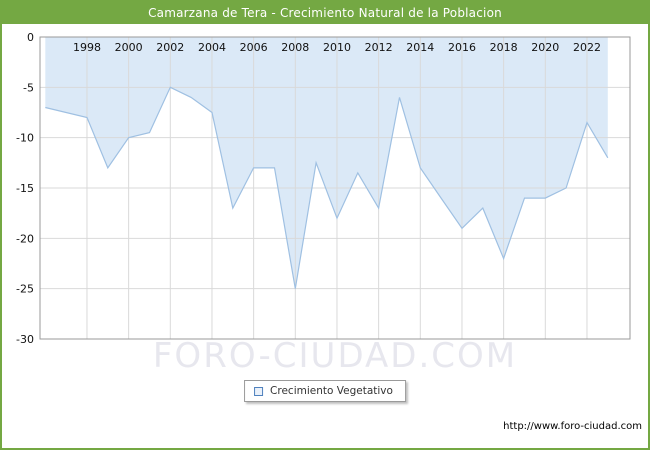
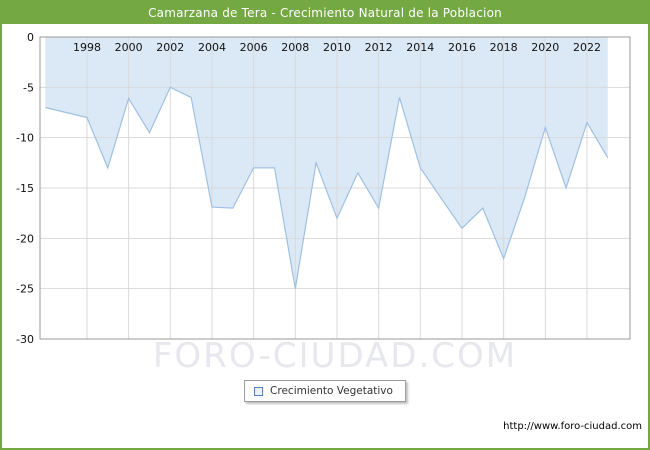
2000: -10.0 -> -6.1
2004: -7.5 -> -16.9
2020: -16.0 -> -9.0
